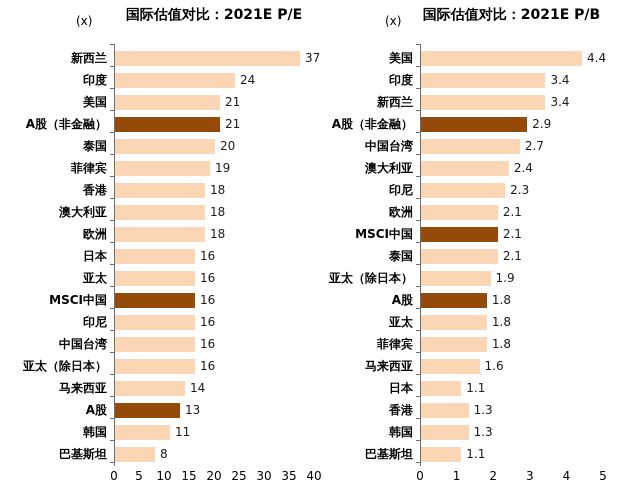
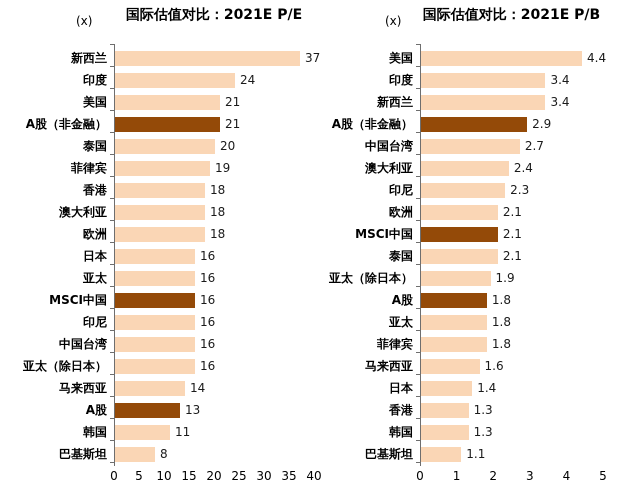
国际估值对比：2021E P/B/日本: 1.1 -> 1.4
